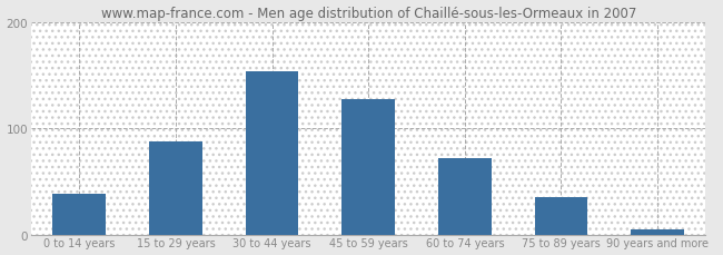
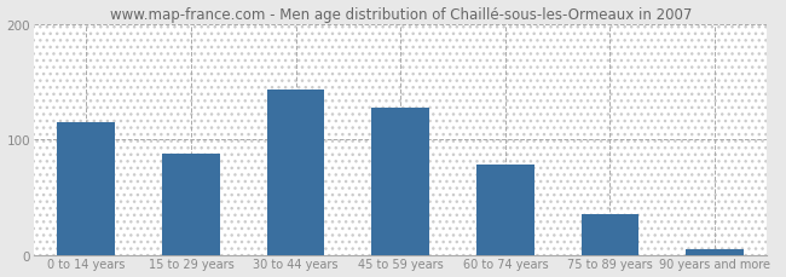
0 to 14 years: 38 -> 115
30 to 44 years: 154 -> 143
60 to 74 years: 72 -> 78
